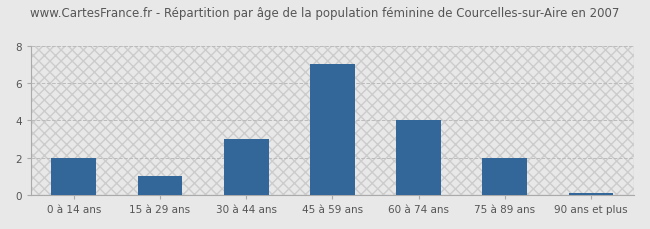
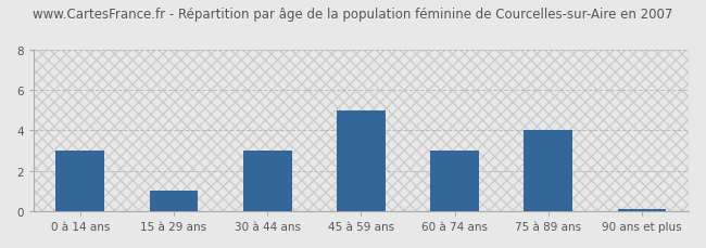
0 à 14 ans: 2.0 -> 3.0
45 à 59 ans: 7.0 -> 5.0
60 à 74 ans: 4.0 -> 3.0
75 à 89 ans: 2.0 -> 4.0
